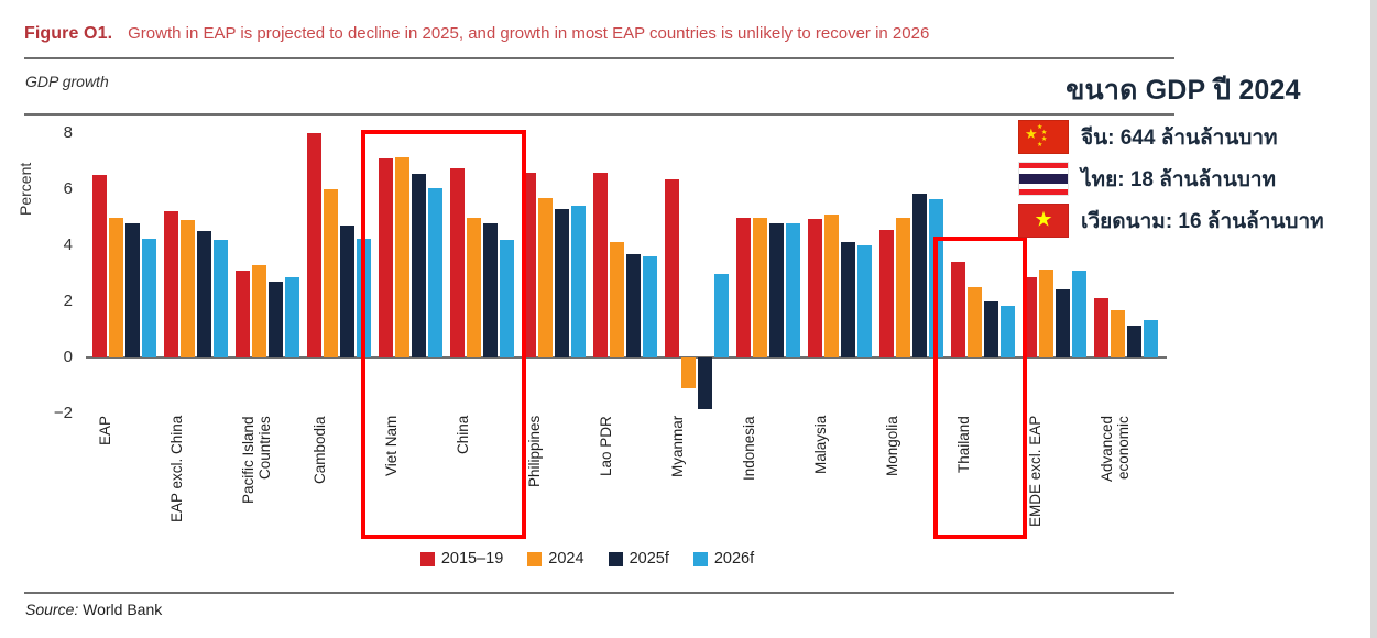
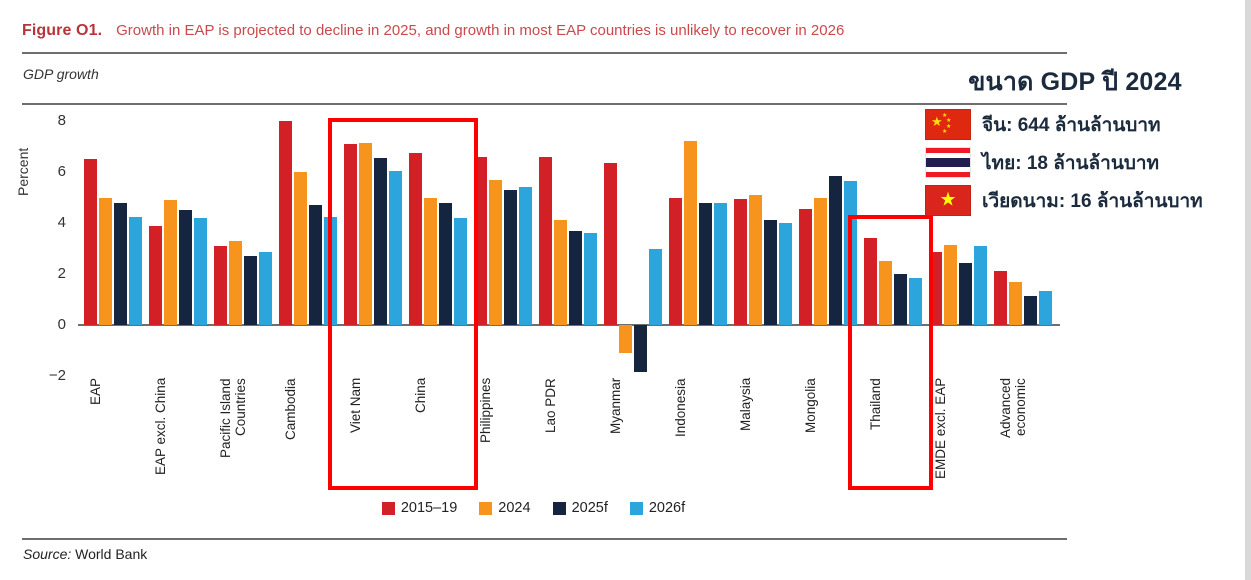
2015–19/EAP excl. China: 5.2 -> 3.9
2024/Indonesia: 5.0 -> 7.2
